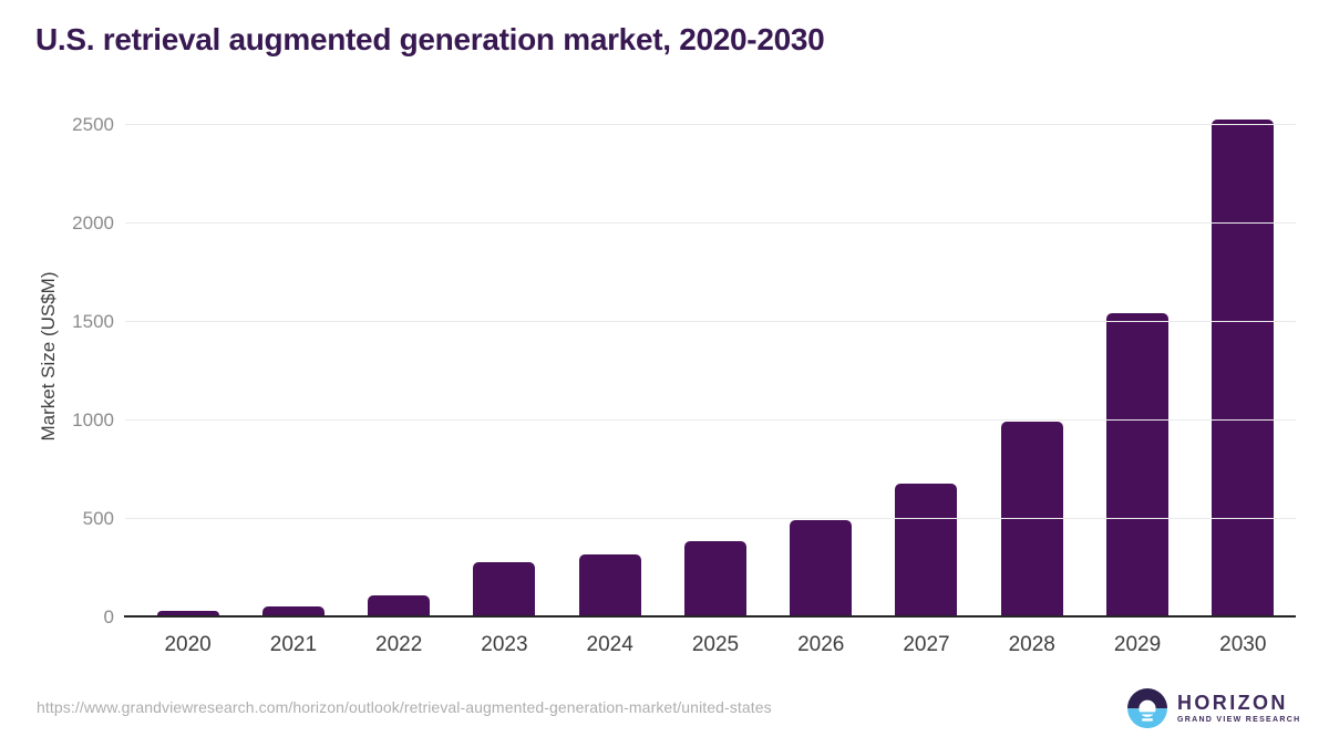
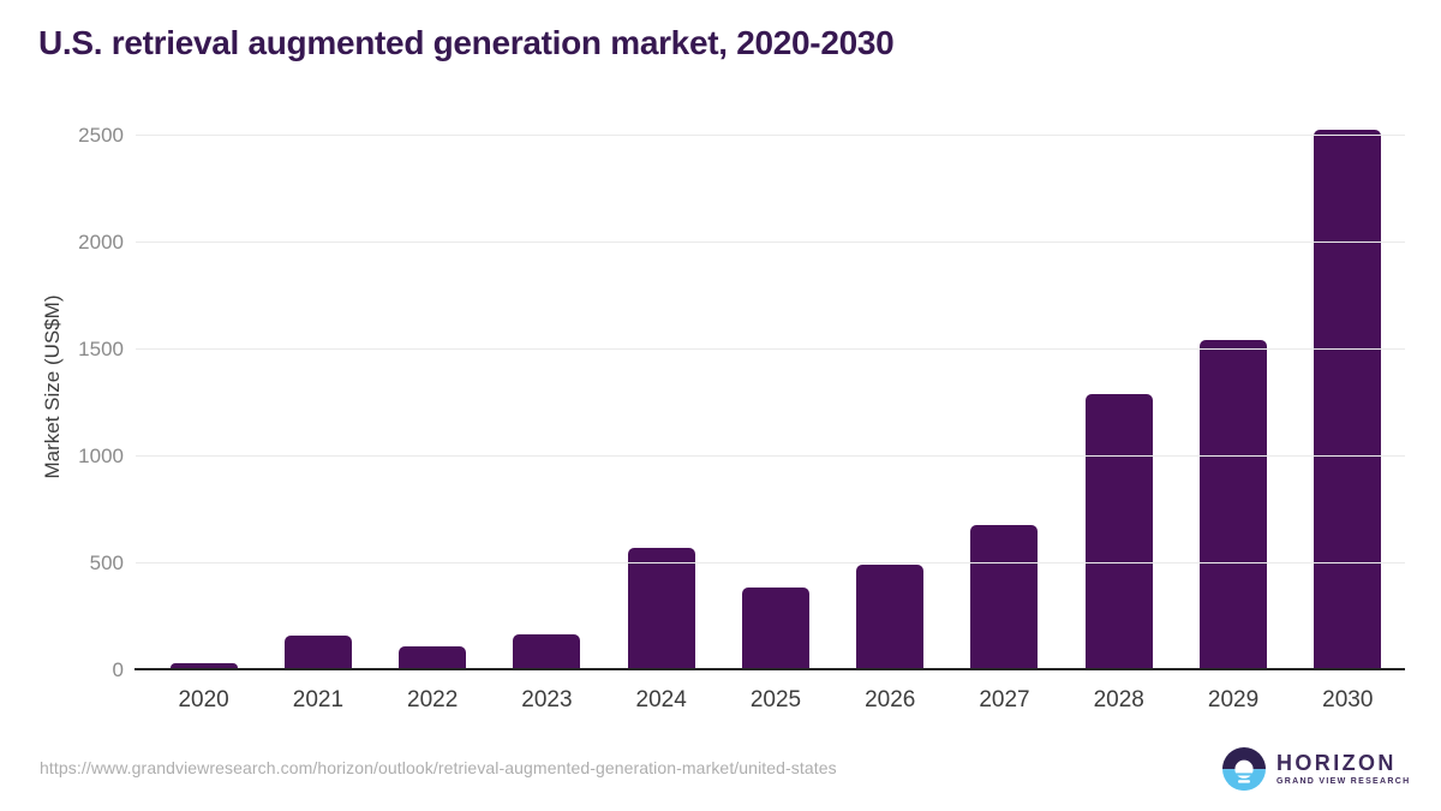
2021: 40 -> 150
2023: 270 -> 160
2024: 310 -> 560
2028: 980 -> 1280
